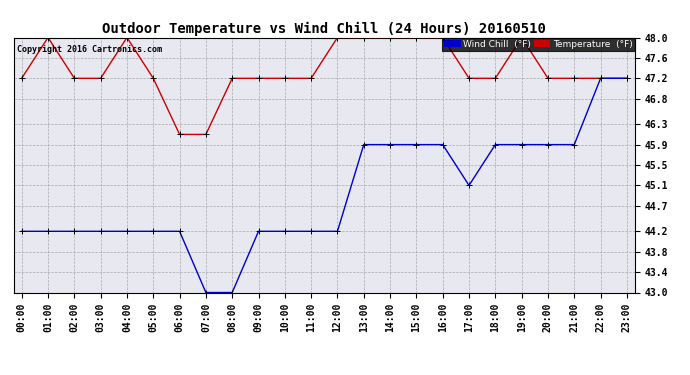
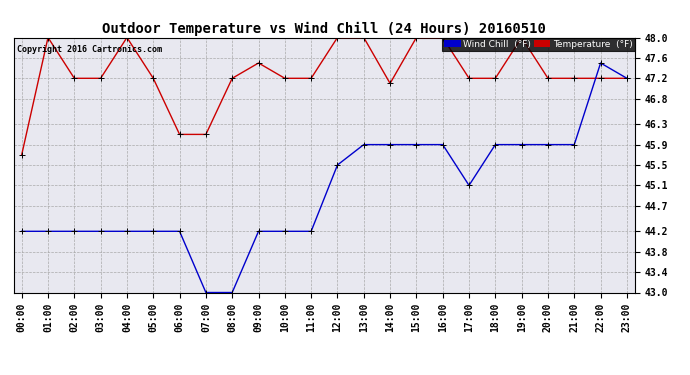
Temperature (°F)/00:00: 47.2 -> 45.7
Temperature (°F)/09:00: 47.2 -> 47.5
Wind Chill (°F)/12:00: 44.2 -> 45.5
Temperature (°F)/14:00: 48.0 -> 47.1
Wind Chill (°F)/22:00: 47.2 -> 47.5
